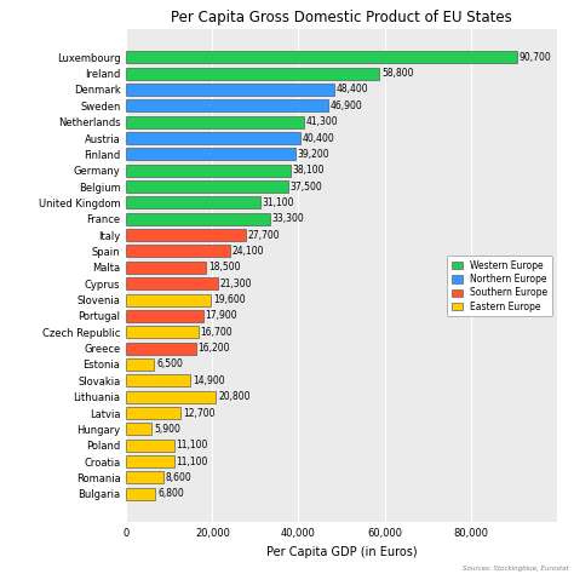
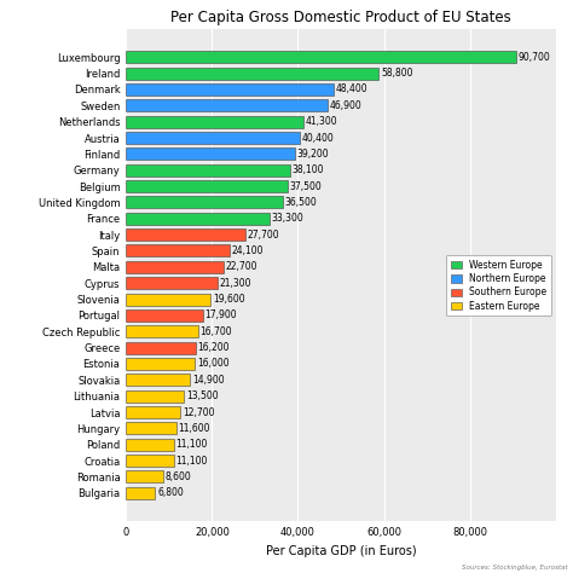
United Kingdom: 31,100 -> 36,500
Malta: 18,500 -> 22,700
Estonia: 6,500 -> 16,000
Lithuania: 20,800 -> 13,500
Hungary: 5,900 -> 11,600
